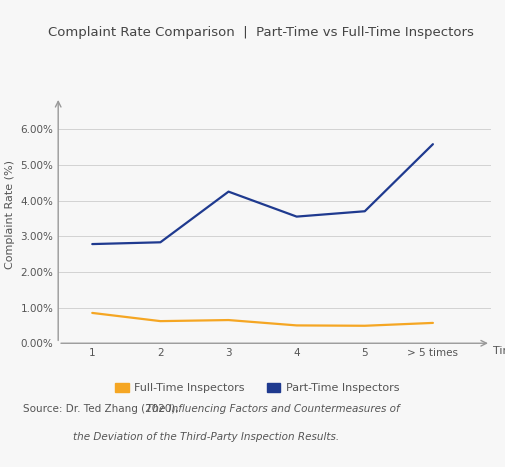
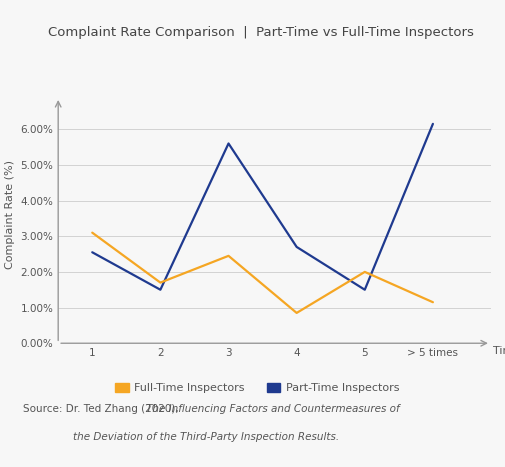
Full-Time Inspectors/1: 0.85% -> 3.10%
Part-Time Inspectors/1: 2.78% -> 2.55%
Full-Time Inspectors/2: 0.62% -> 1.70%
Part-Time Inspectors/2: 2.83% -> 1.50%
Full-Time Inspectors/3: 0.65% -> 2.45%
Part-Time Inspectors/3: 4.25% -> 5.60%
Full-Time Inspectors/4: 0.50% -> 0.85%
Part-Time Inspectors/4: 3.55% -> 2.70%
Full-Time Inspectors/5: 0.49% -> 2.00%
Part-Time Inspectors/5: 3.70% -> 1.50%
Full-Time Inspectors/> 5 times: 0.57% -> 1.15%
Part-Time Inspectors/> 5 times: 5.58% -> 6.15%
